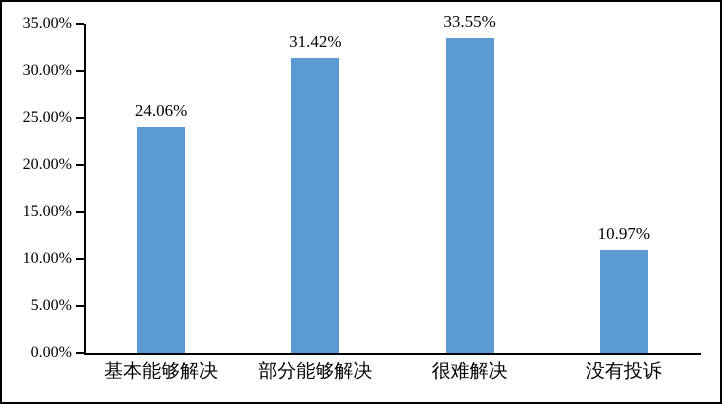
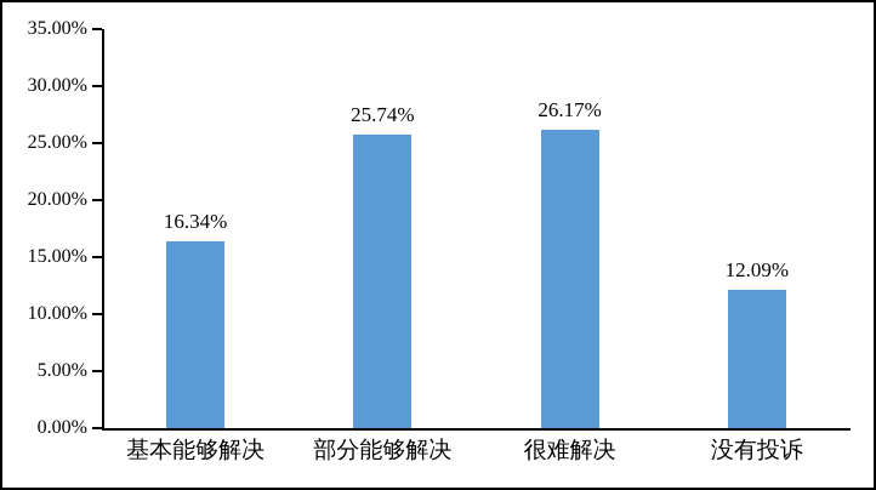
基本能够解决: 24.06% -> 16.34%
部分能够解决: 31.42% -> 25.74%
很难解决: 33.55% -> 26.17%
没有投诉: 10.97% -> 12.09%
